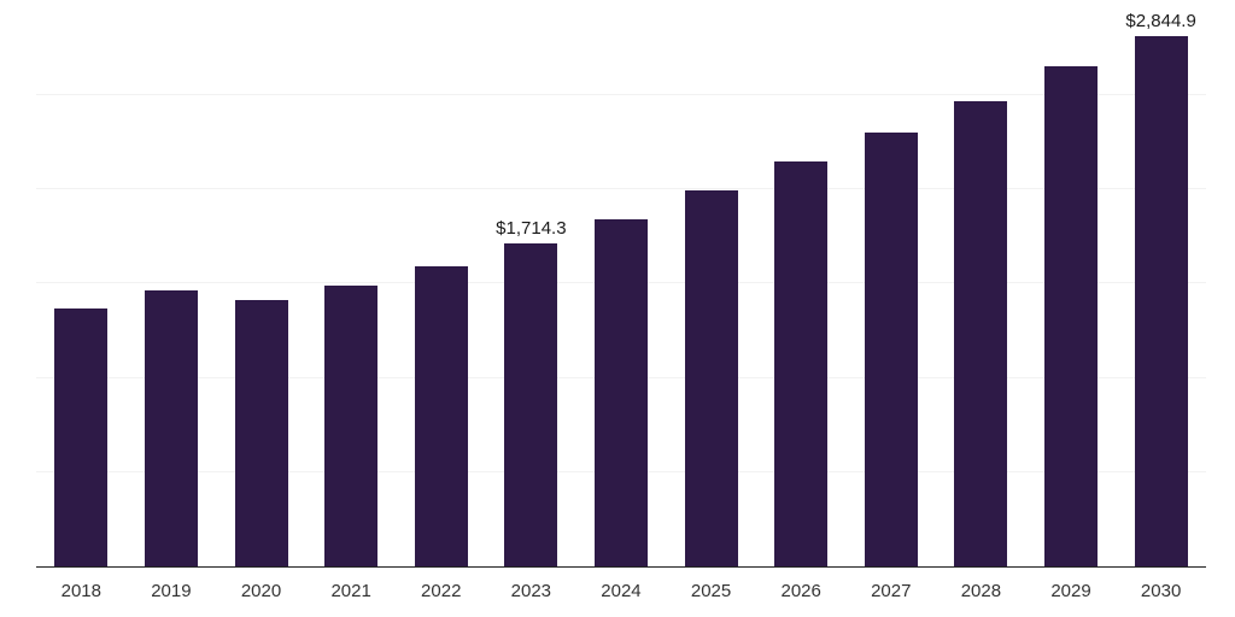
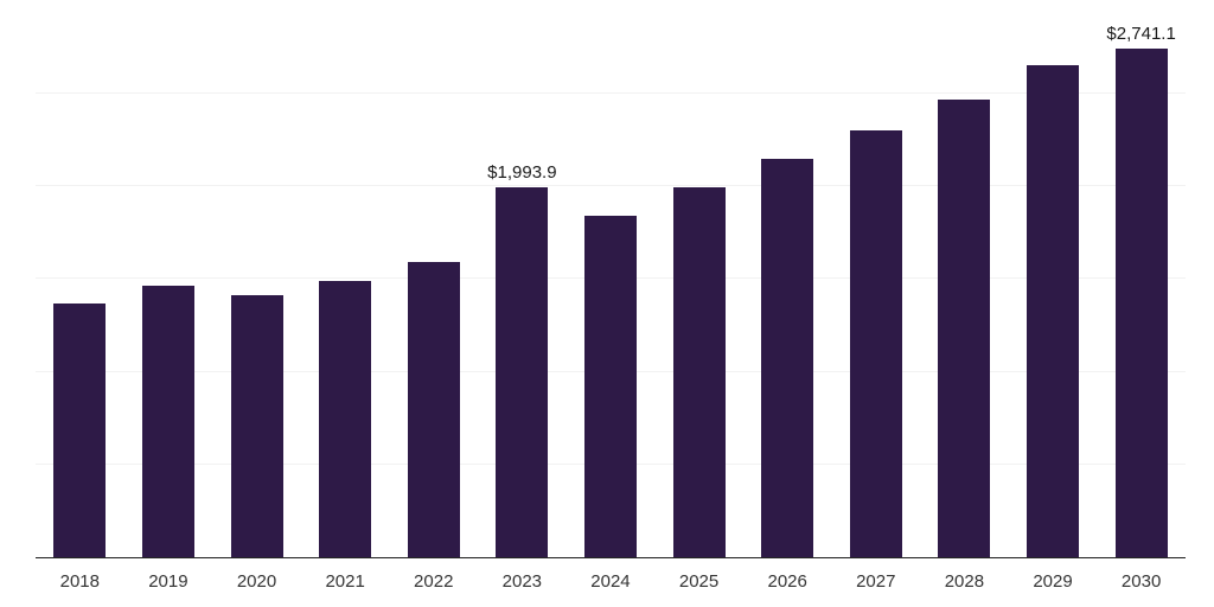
2023: $1,714.3 -> $1,993.9
2030: $2,844.9 -> $2,741.1
